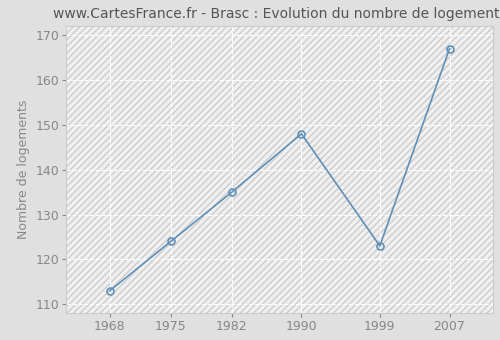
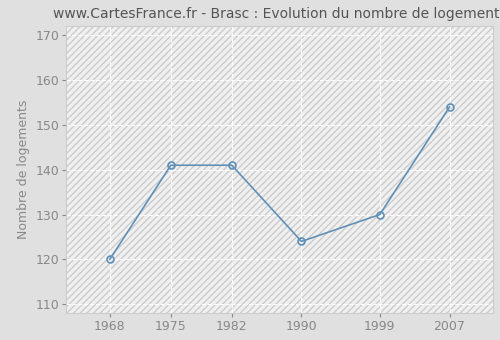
1968: 113 -> 120
1975: 124 -> 141
1982: 135 -> 141
1990: 148 -> 124
1999: 123 -> 130
2007: 167 -> 154
